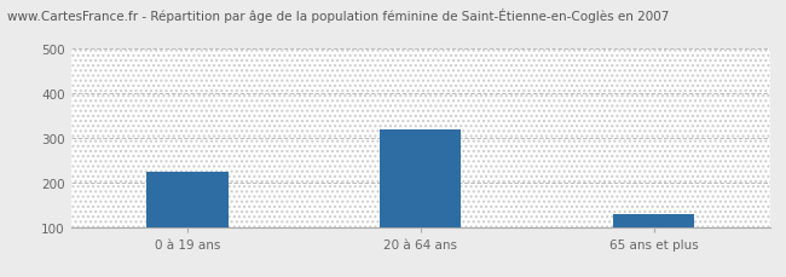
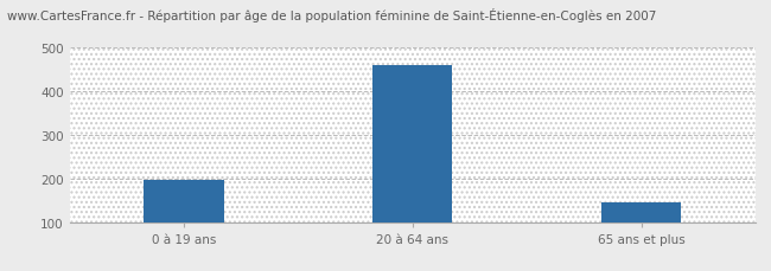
0 à 19 ans: 225 -> 196
20 à 64 ans: 320 -> 461
65 ans et plus: 130 -> 146
